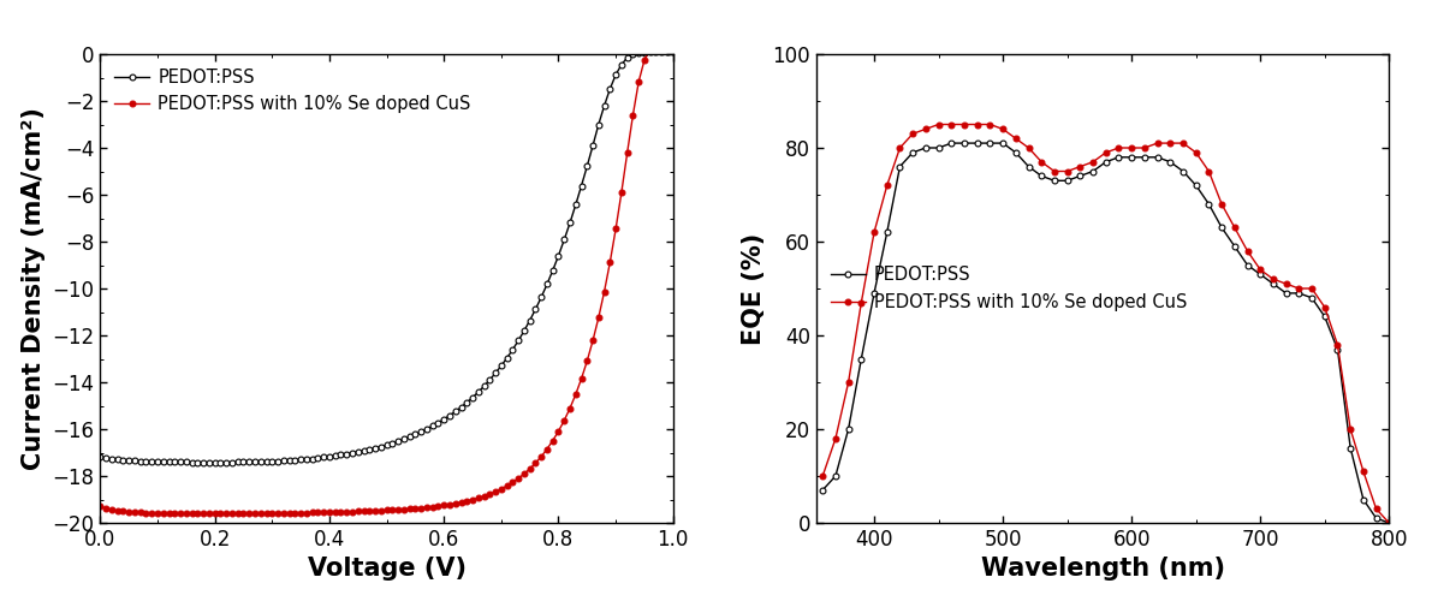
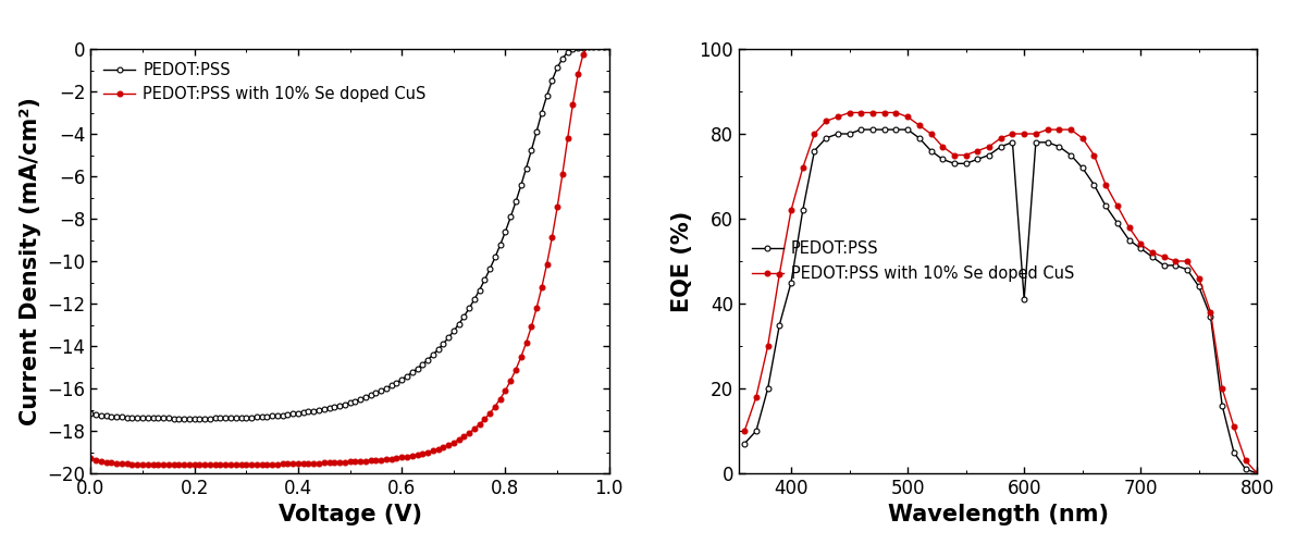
PEDOT:PSS/400: 49 -> 45
PEDOT:PSS/600: 78 -> 41
